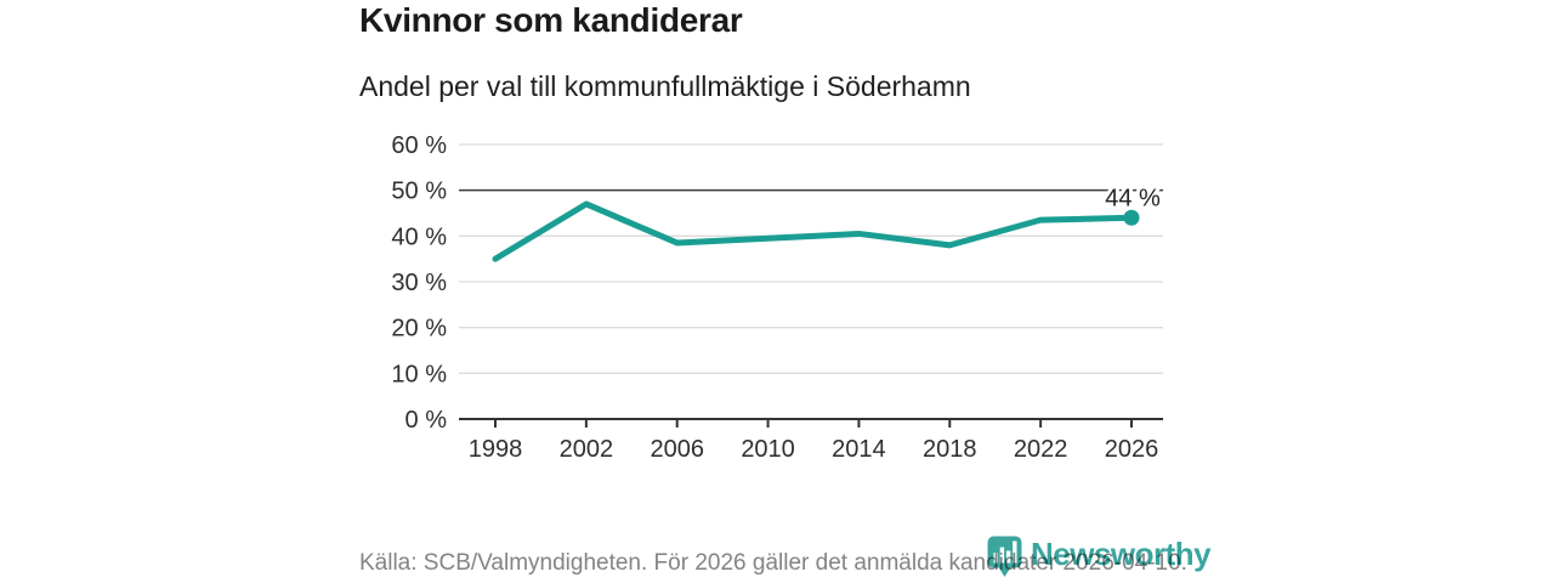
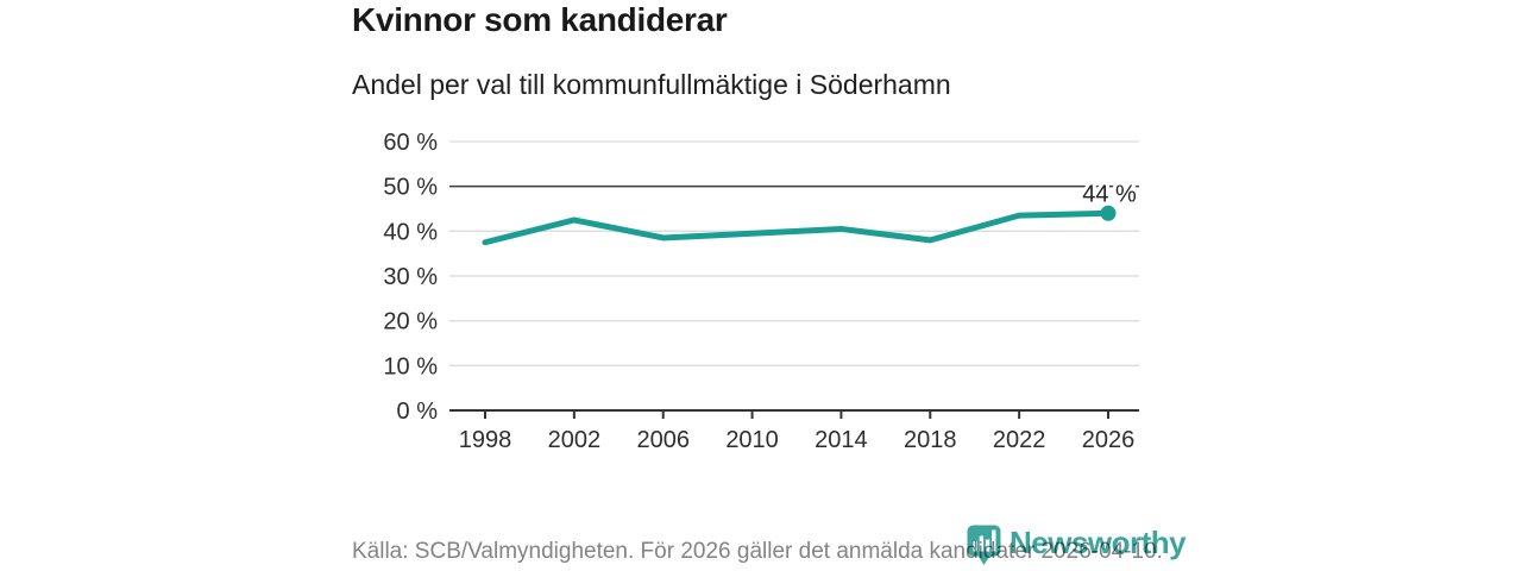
1998: 35% -> 38%
2002: 47% -> 42%
